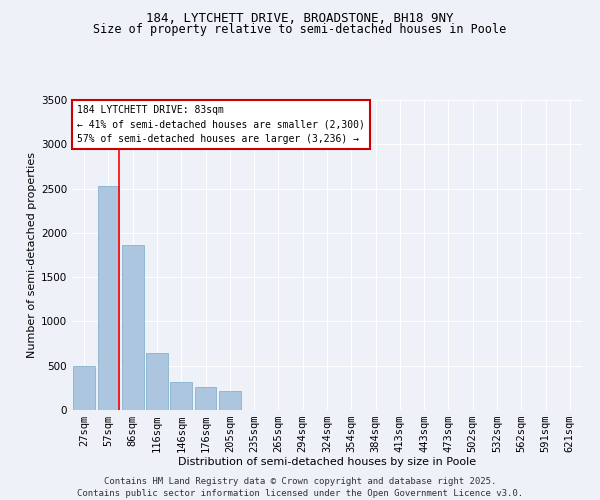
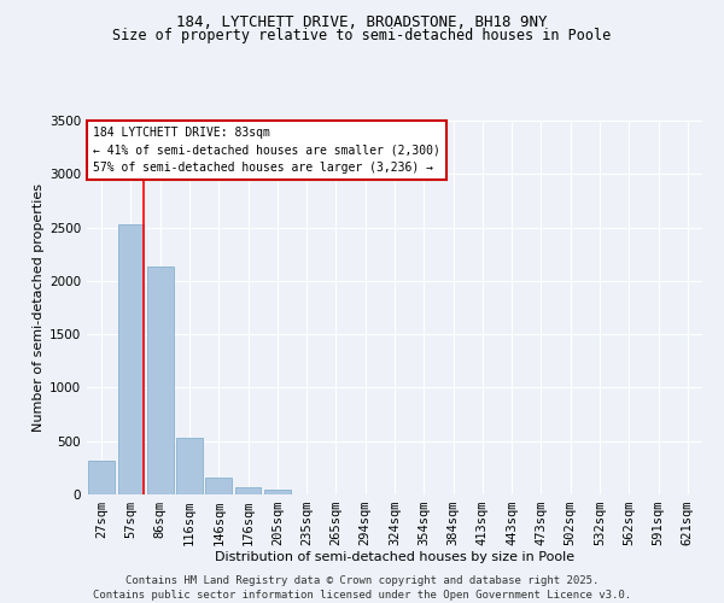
27sqm: 500 -> 320
86sqm: 1860 -> 2130
116sqm: 640 -> 530
146sqm: 320 -> 160
176sqm: 260 -> 60
205sqm: 220 -> 40
